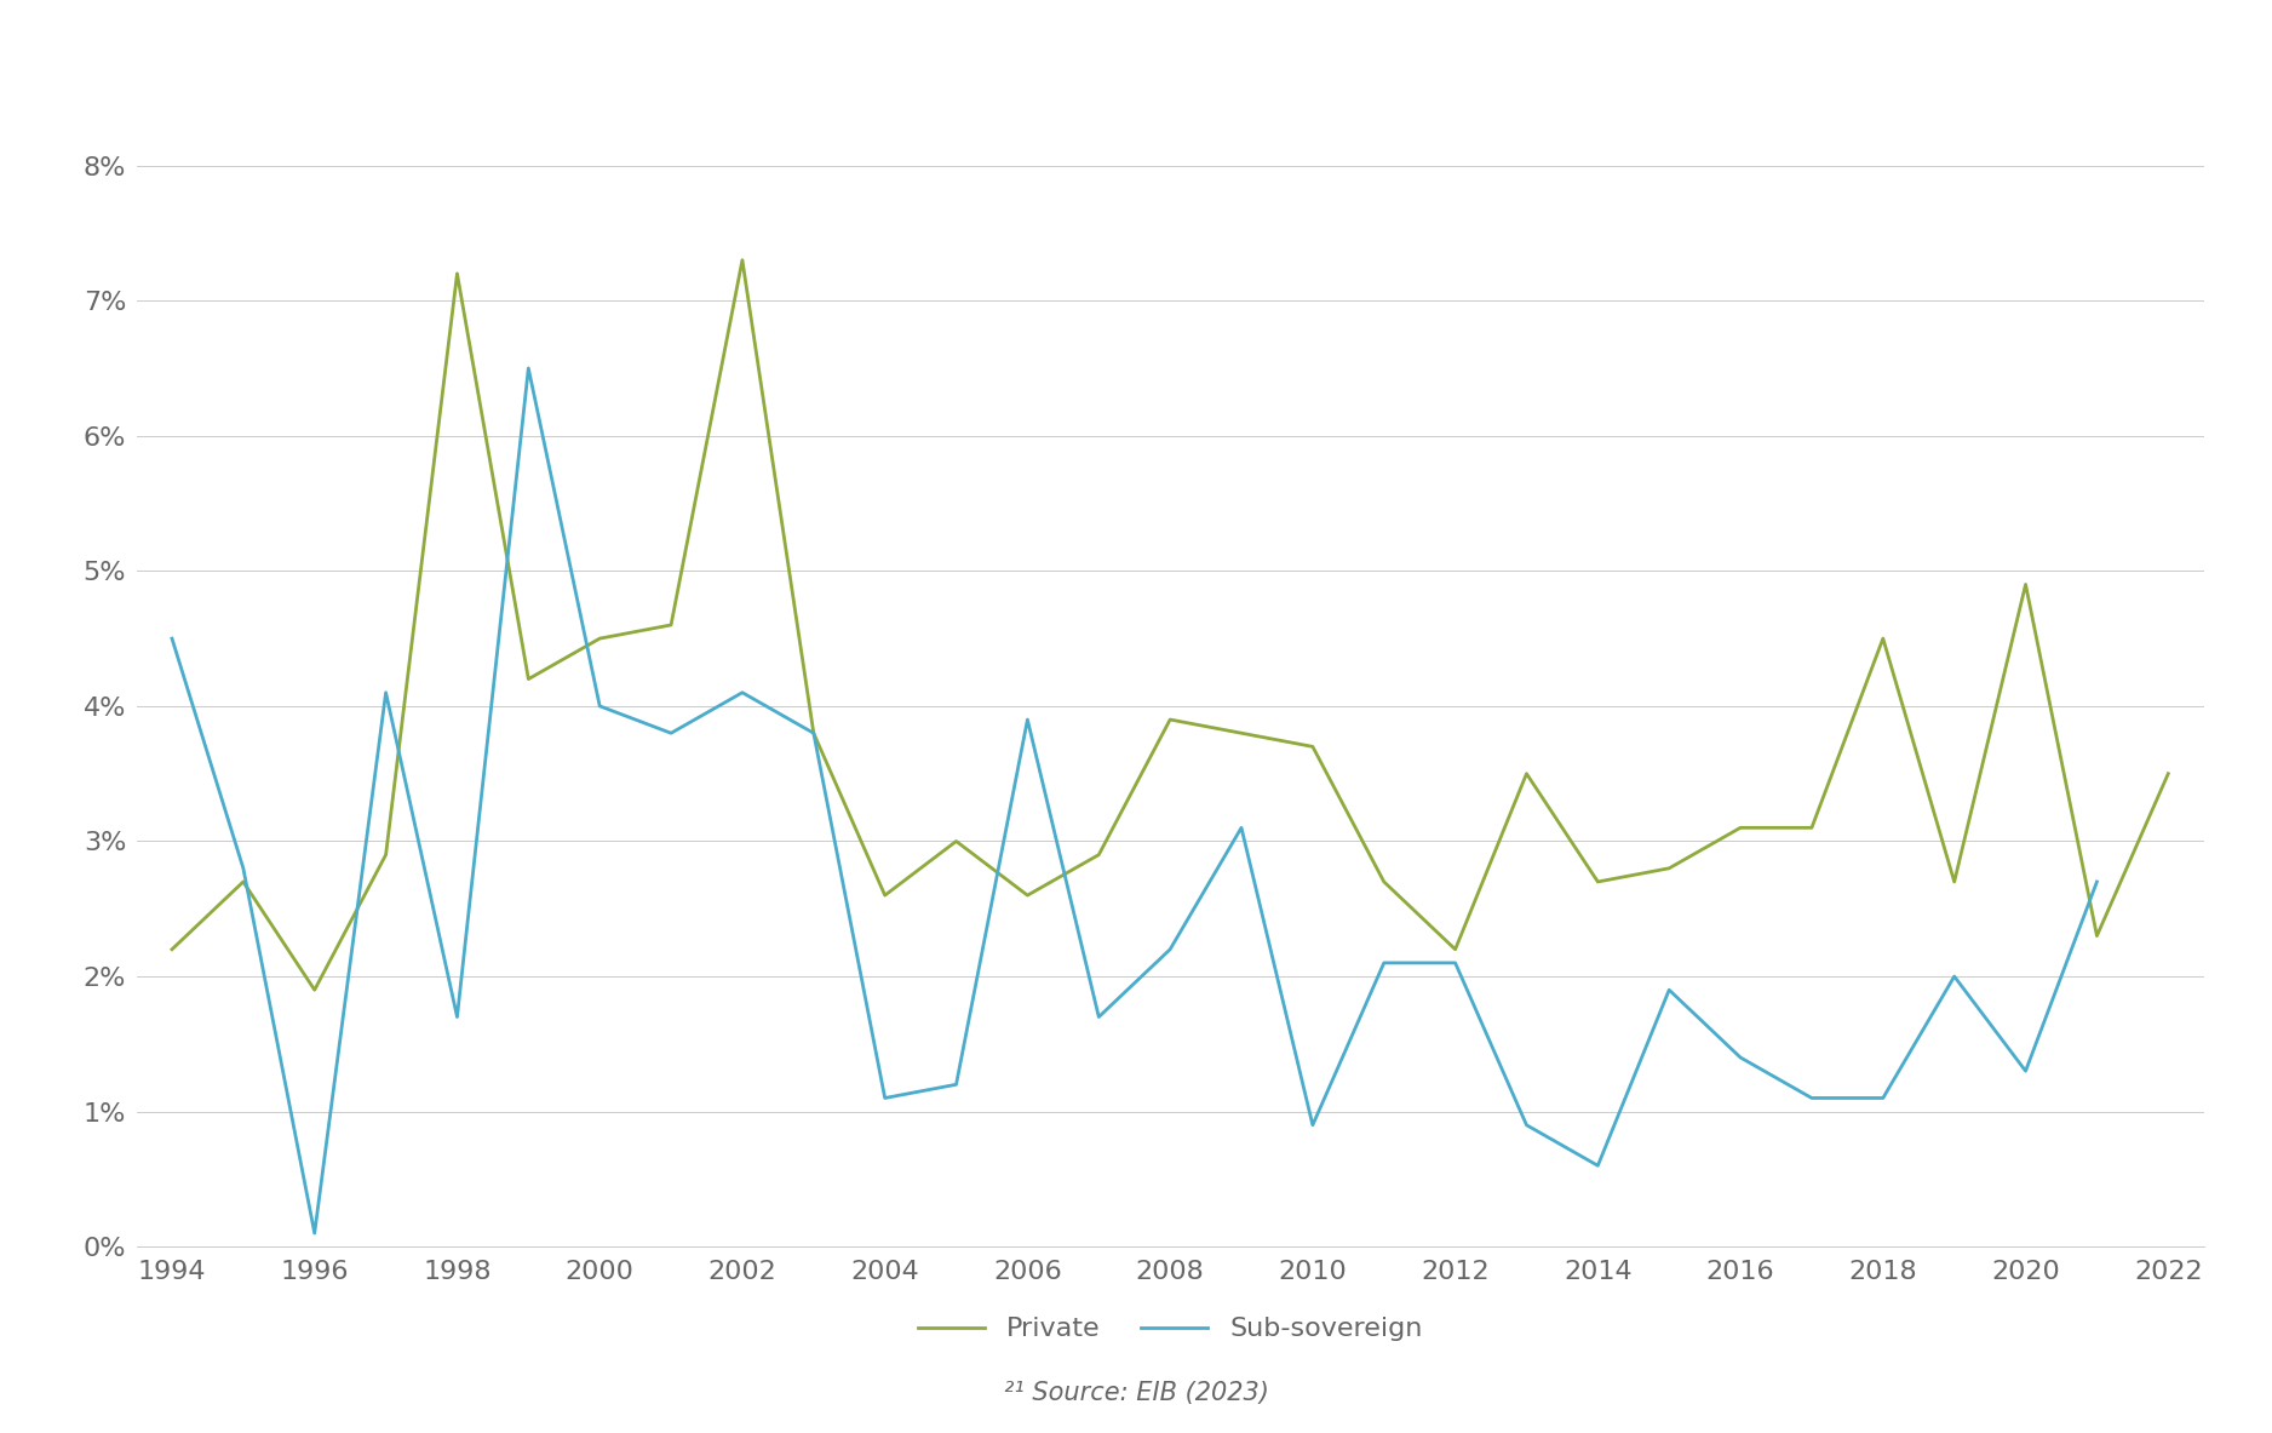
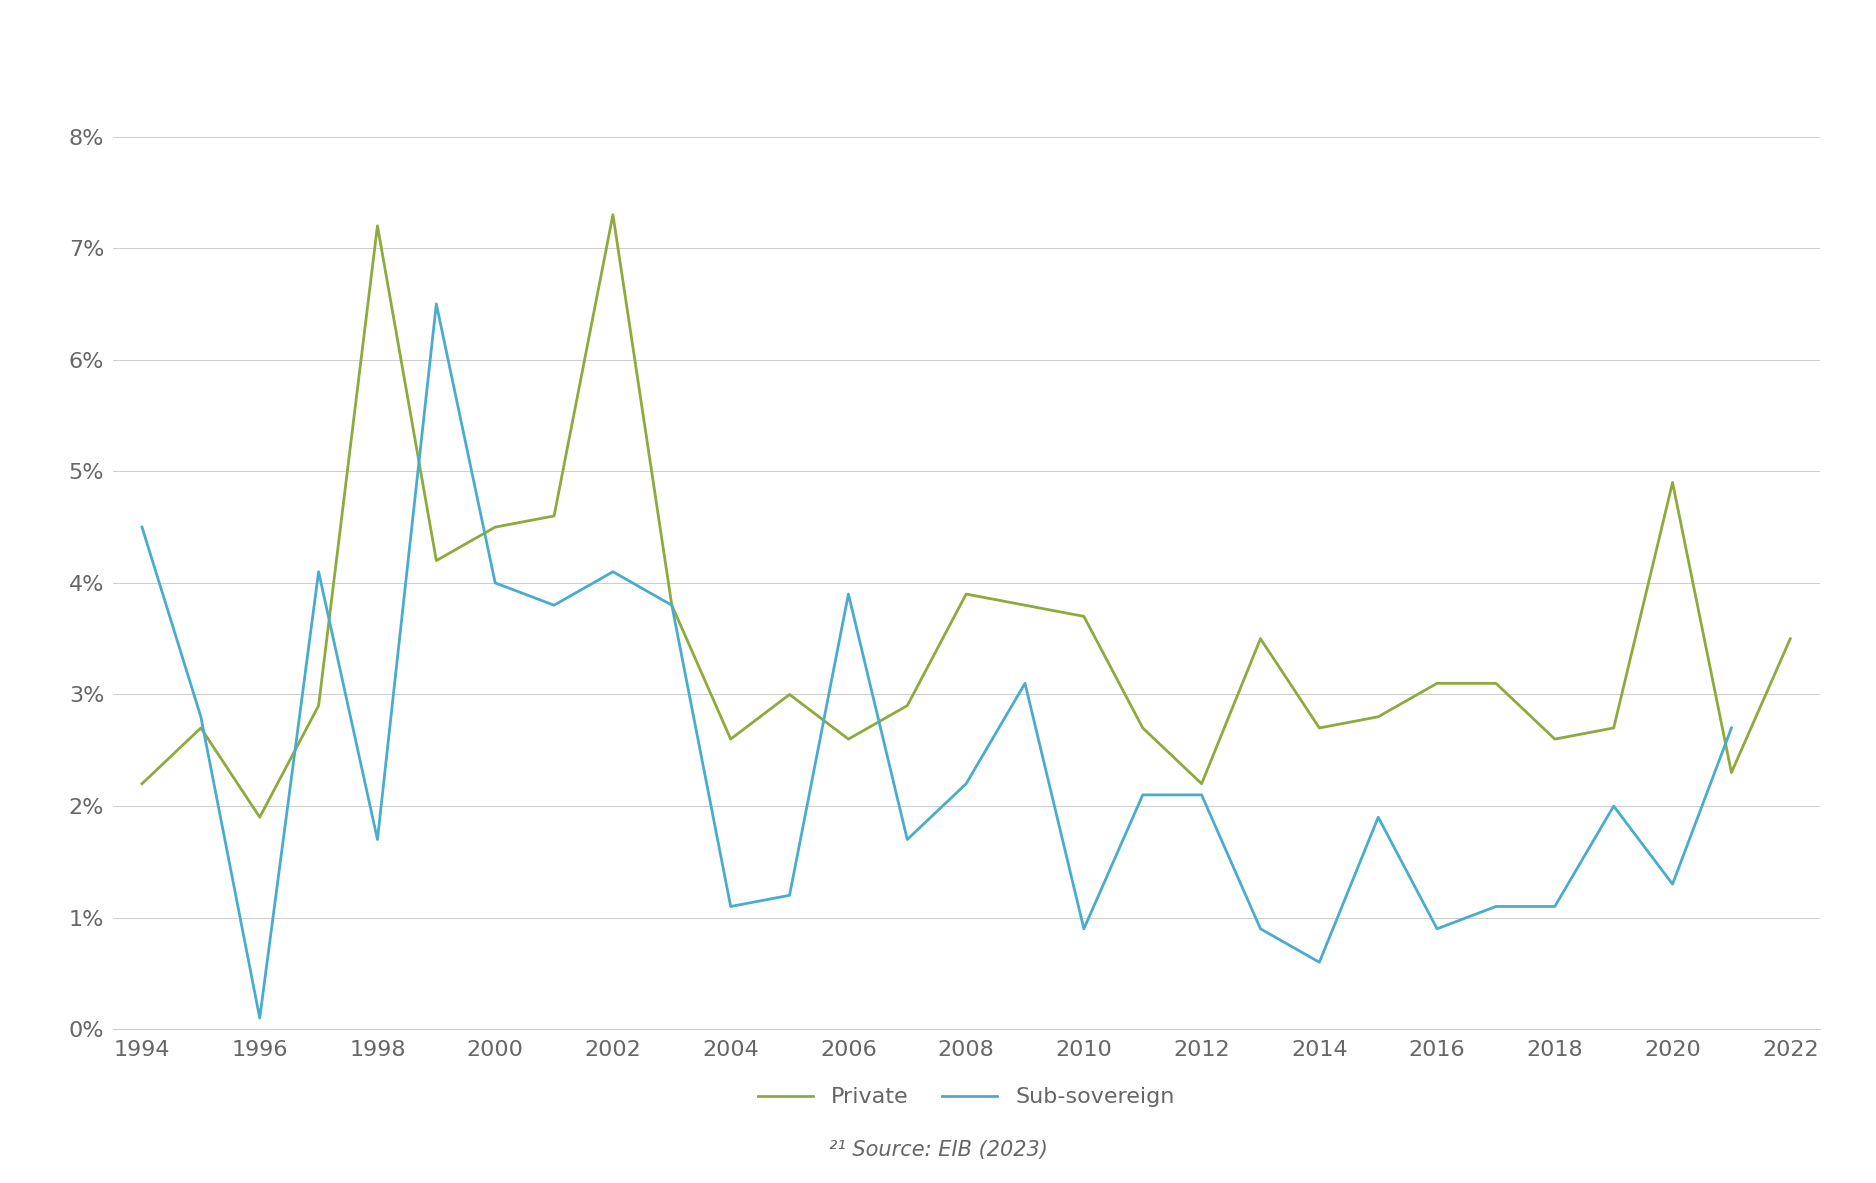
Sub-sovereign/2016: 1.4% -> 0.9%
Private/2018: 4.5% -> 2.6%
